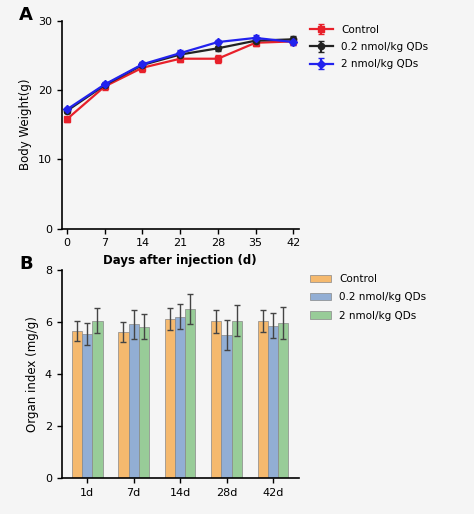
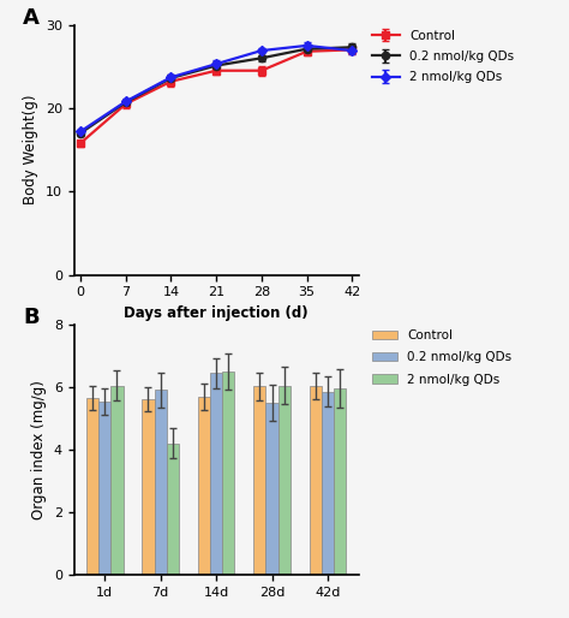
2 nmol/kg QDs/7d: 5.82 -> 4.20
Control/14d: 6.10 -> 5.70
0.2 nmol/kg QDs/14d: 6.20 -> 6.45
